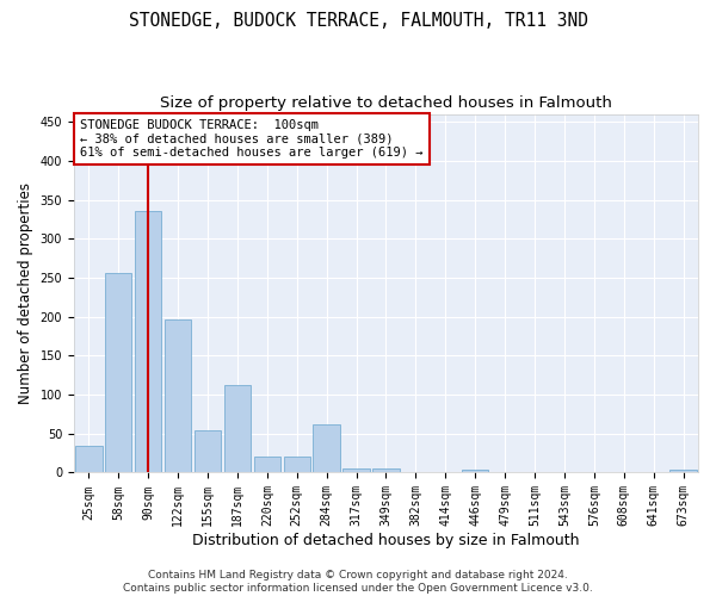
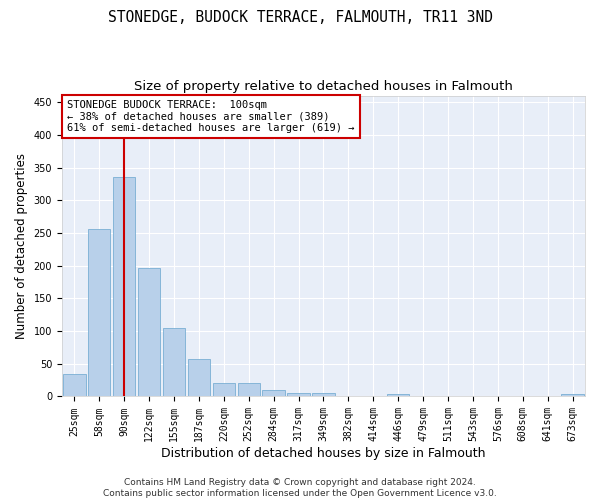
155sqm: 54 -> 104
187sqm: 112 -> 57
284sqm: 62 -> 10
